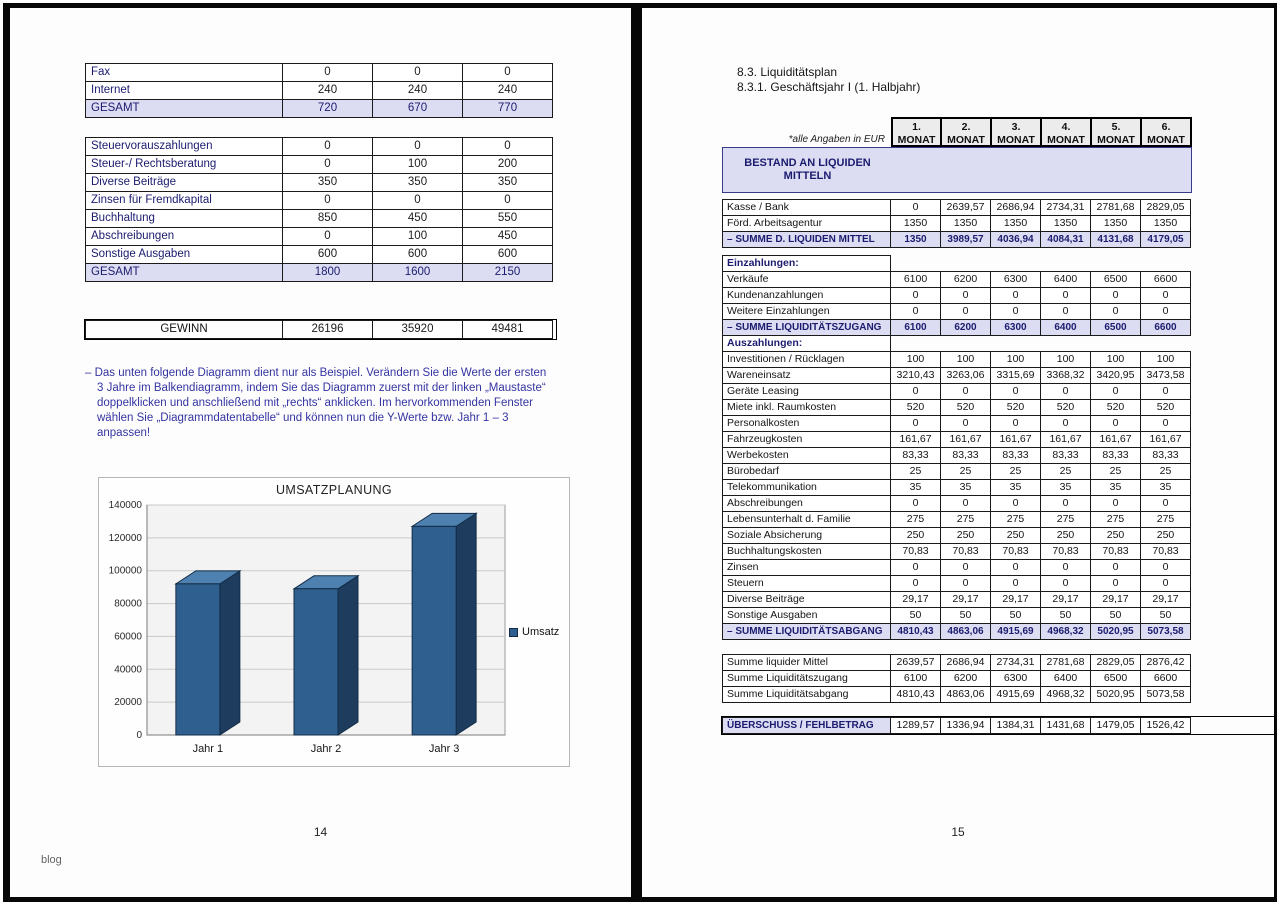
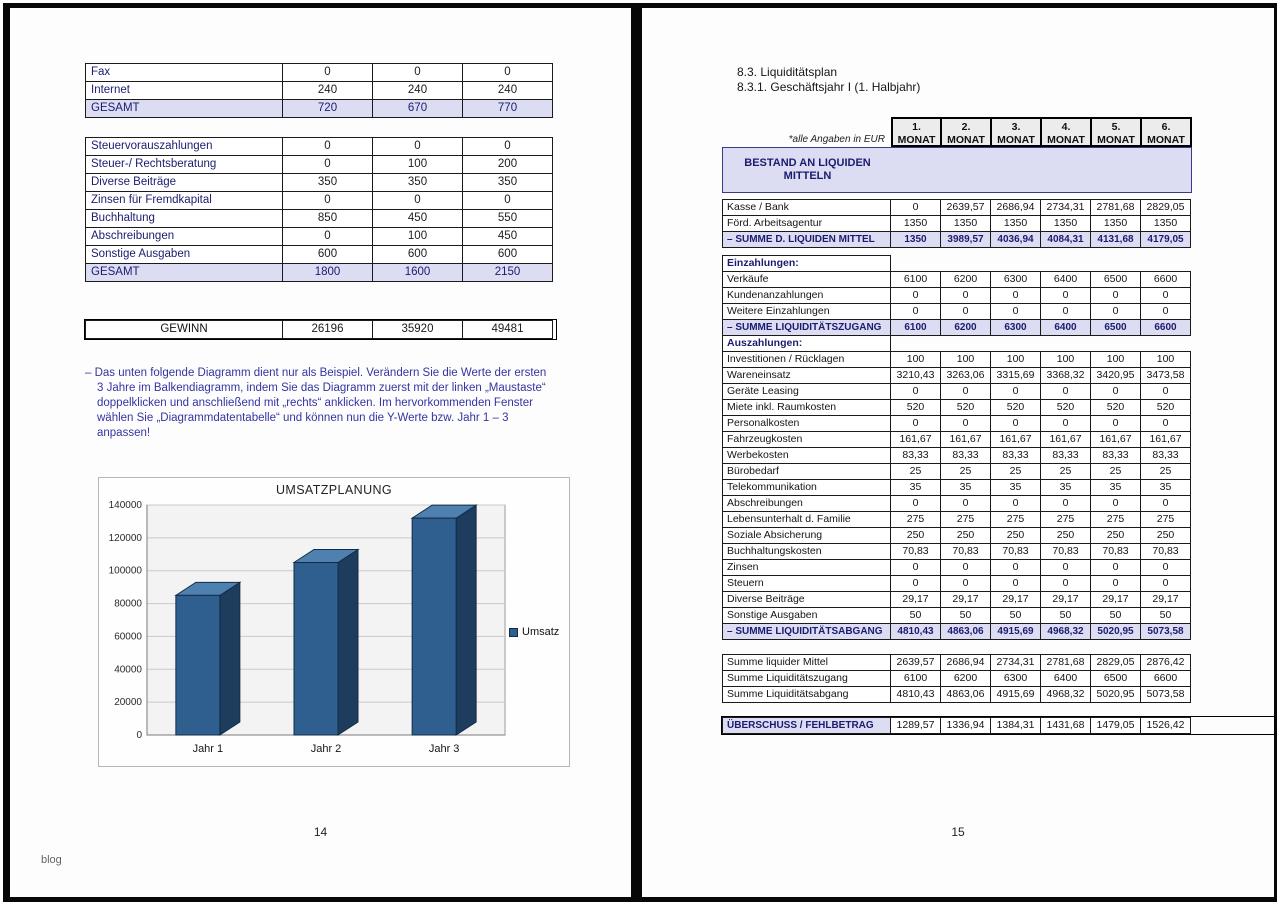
Jahr 1: 92000 -> 85000
Jahr 2: 89000 -> 105000
Jahr 3: 127000 -> 132000
